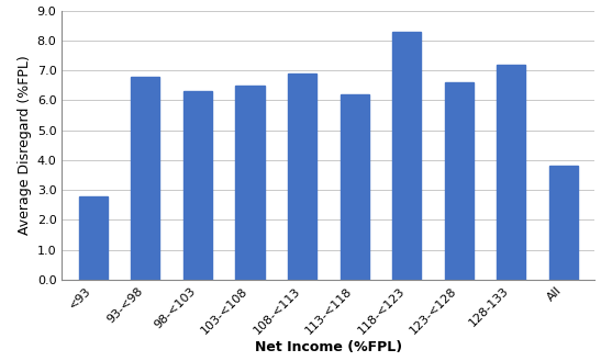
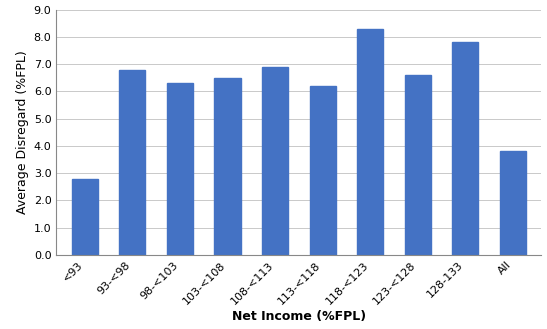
128-133: 7.2 -> 7.8
